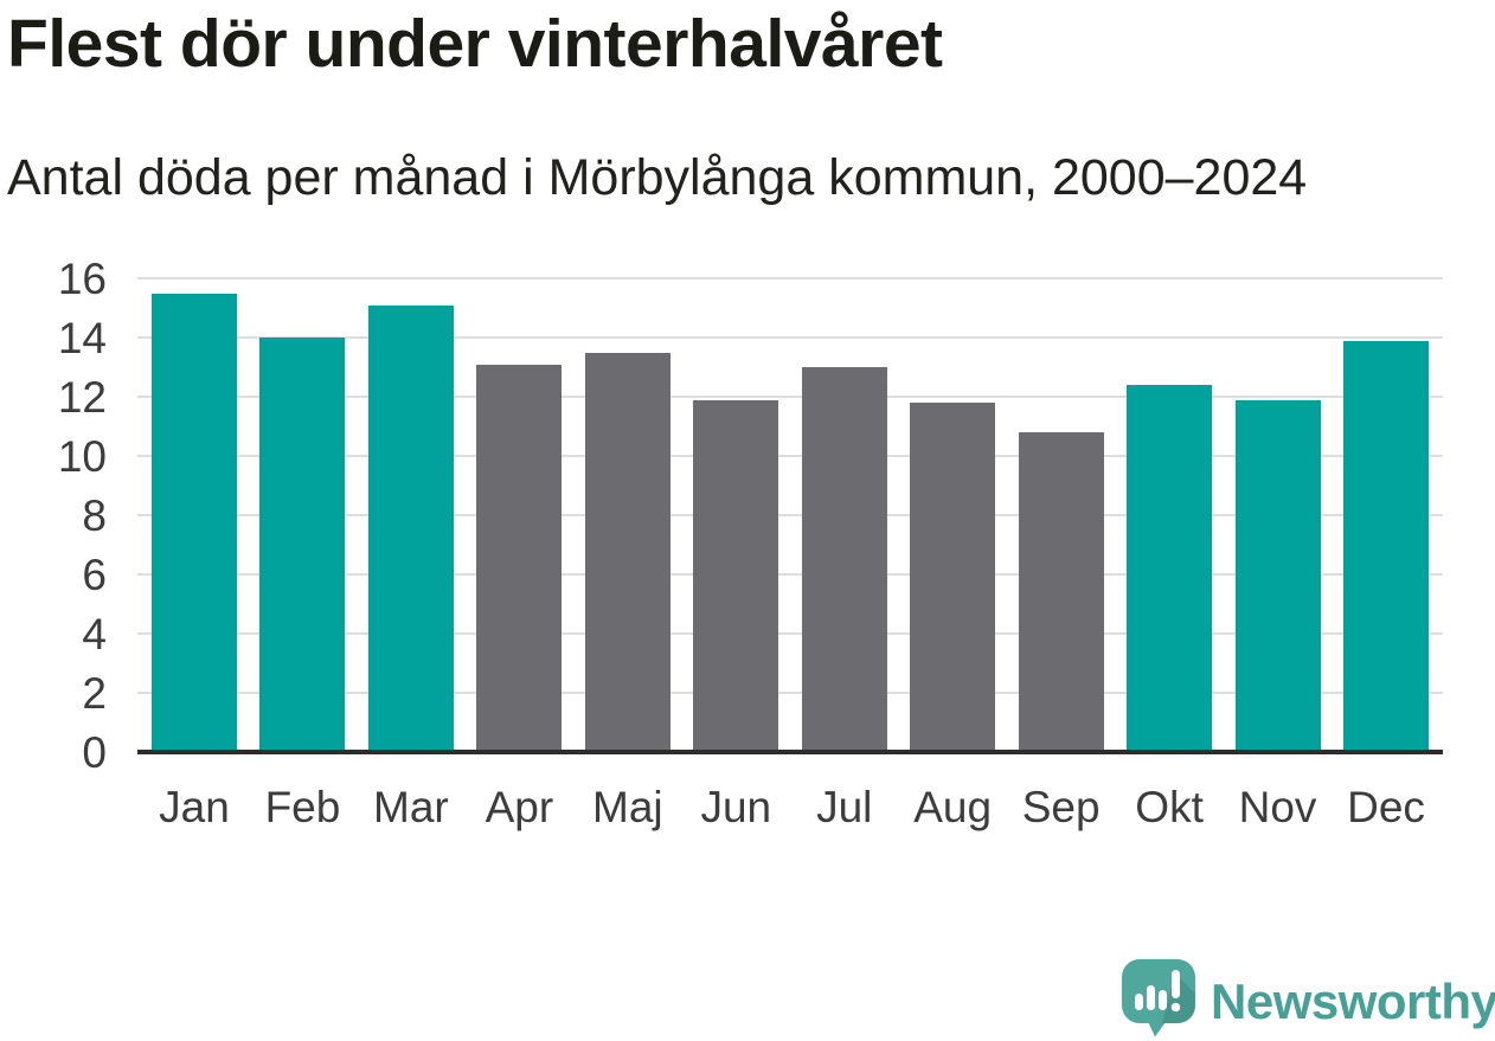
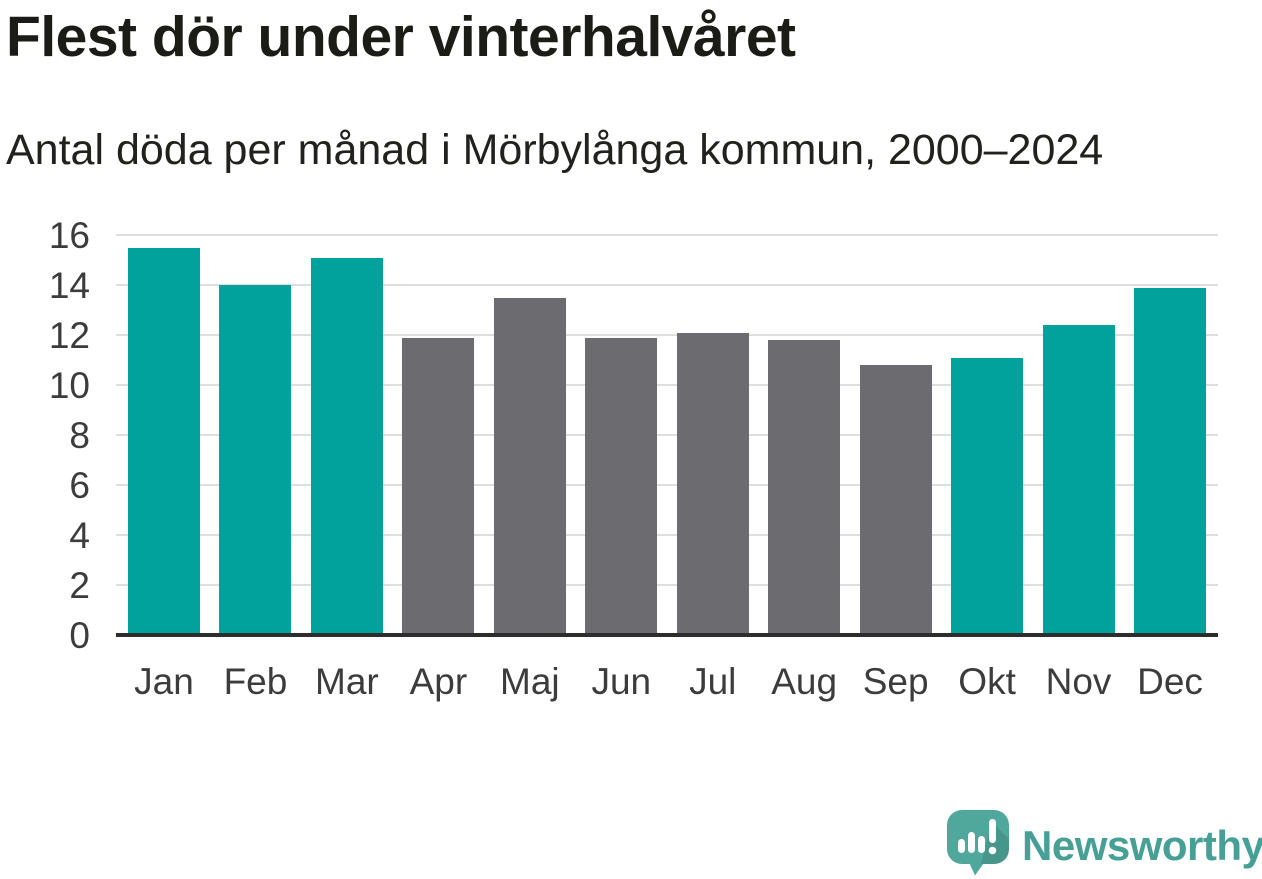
Apr: 13.1 -> 11.9
Jul: 13.0 -> 12.1
Okt: 12.4 -> 11.1
Nov: 11.9 -> 12.4
